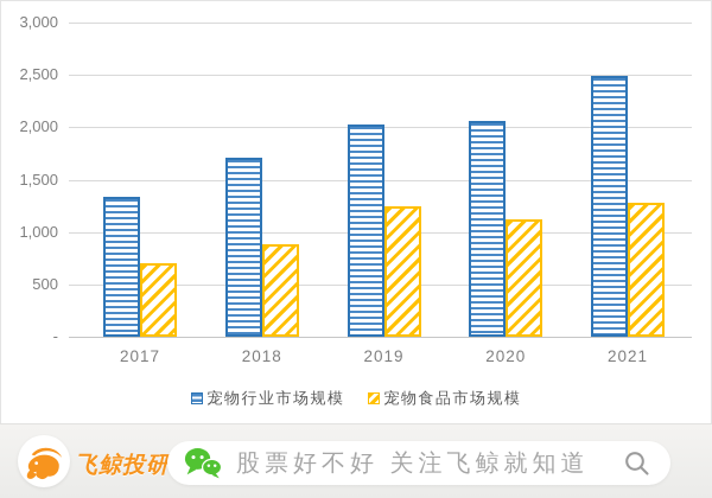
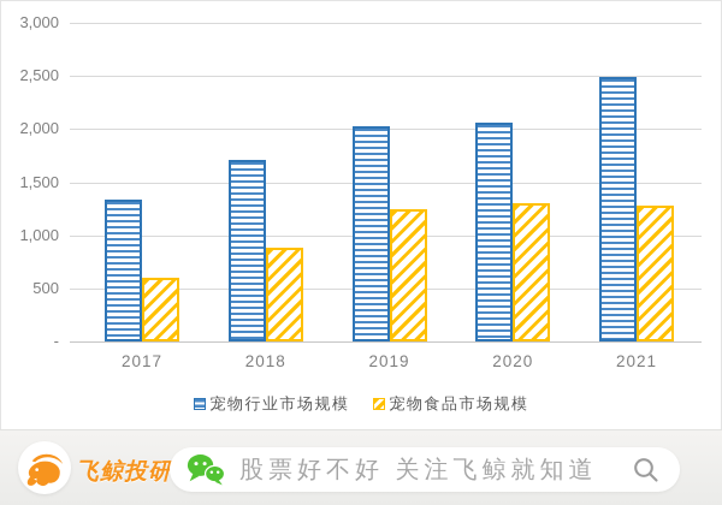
宠物食品市场规模/2017: 700 -> 600
宠物食品市场规模/2020: 1100 -> 1300
